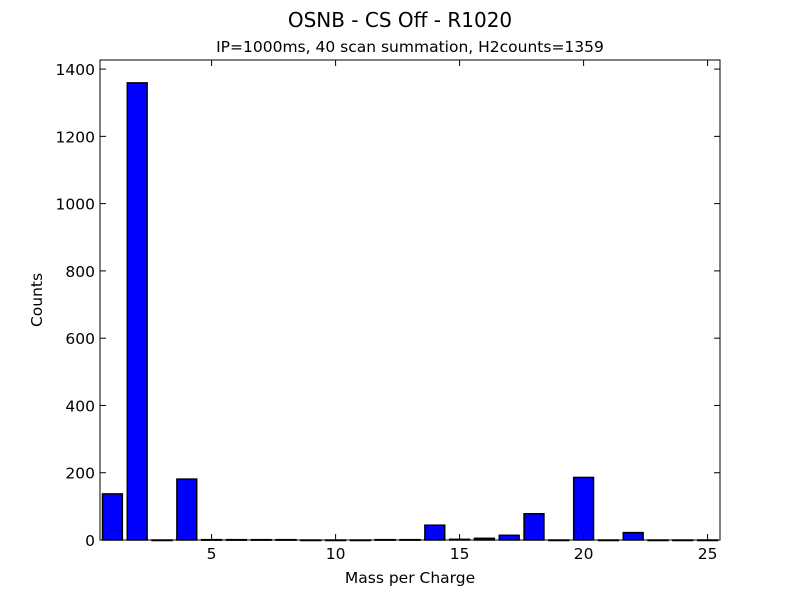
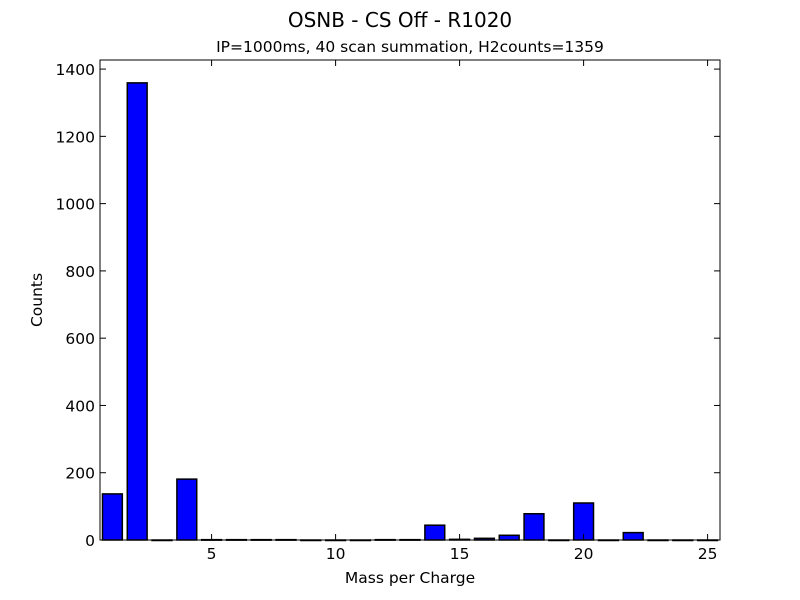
20: 190 -> 110
